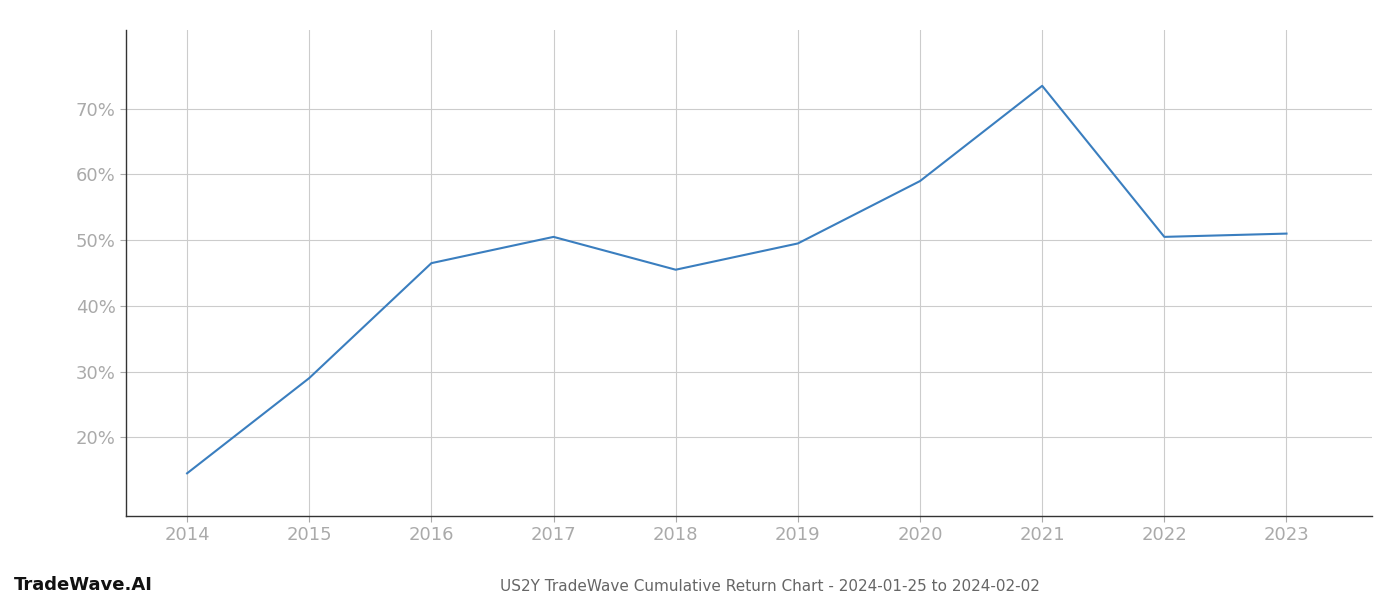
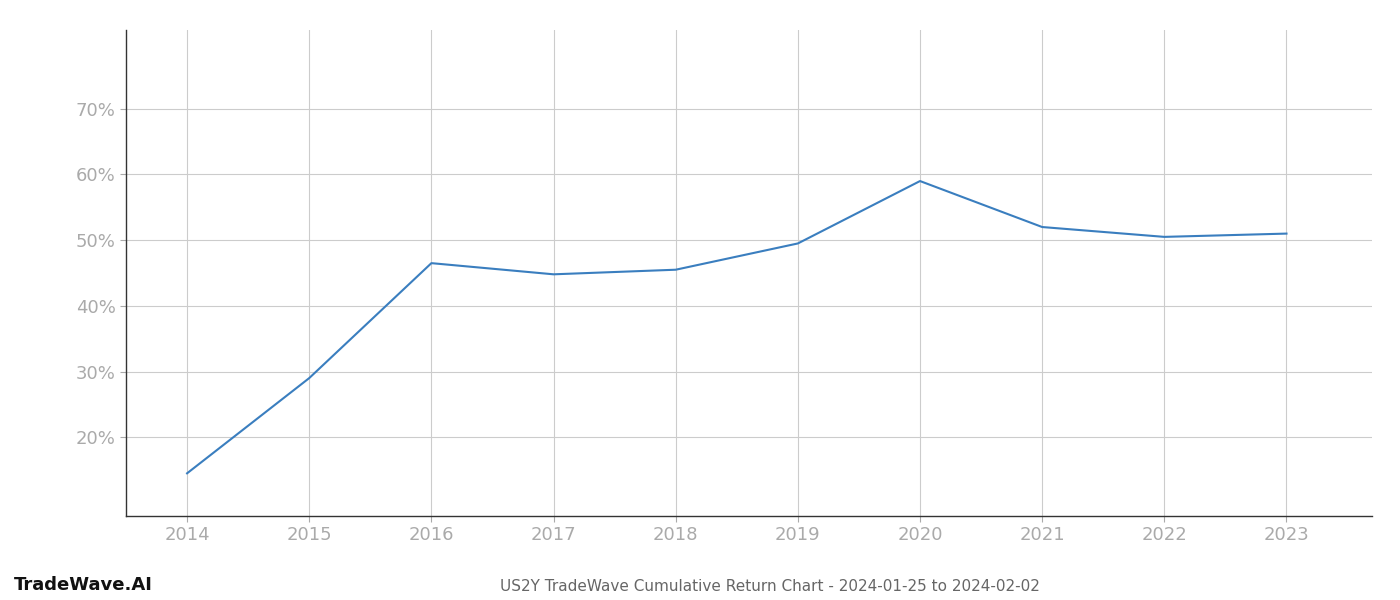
2017: 50.5% -> 44.8%
2021: 73.5% -> 52.0%
